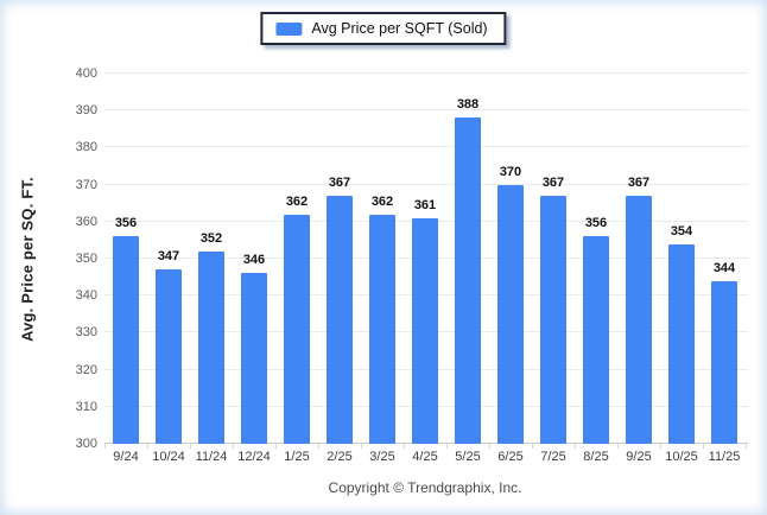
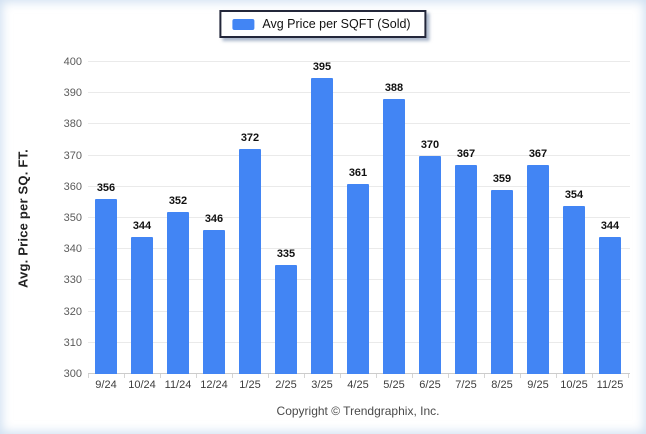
10/24: 347 -> 344
1/25: 362 -> 372
2/25: 367 -> 335
3/25: 362 -> 395
8/25: 356 -> 359
